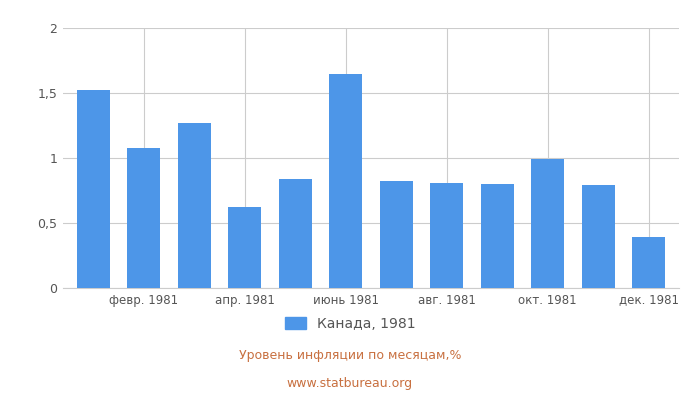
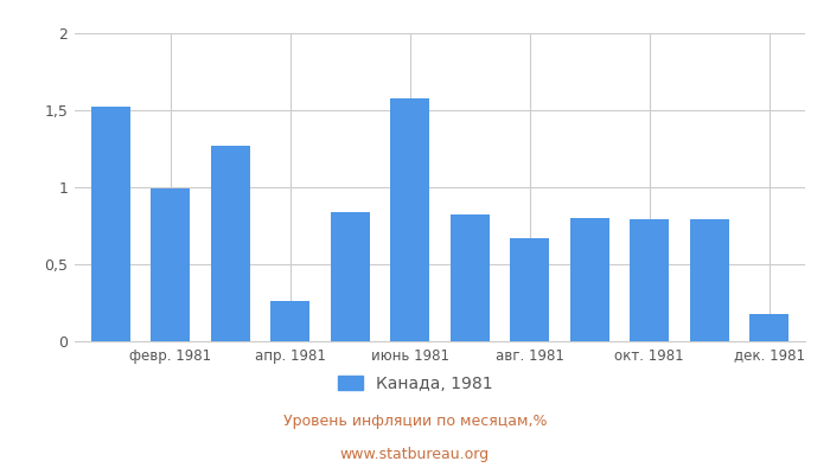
февр. 1981: 1,08 -> 0,99
апр. 1981: 0,62 -> 0,26
июнь 1981: 1,65 -> 1,58
авг. 1981: 0,81 -> 0,67
окт. 1981: 0,99 -> 0,79
дек. 1981: 0,39 -> 0,18
